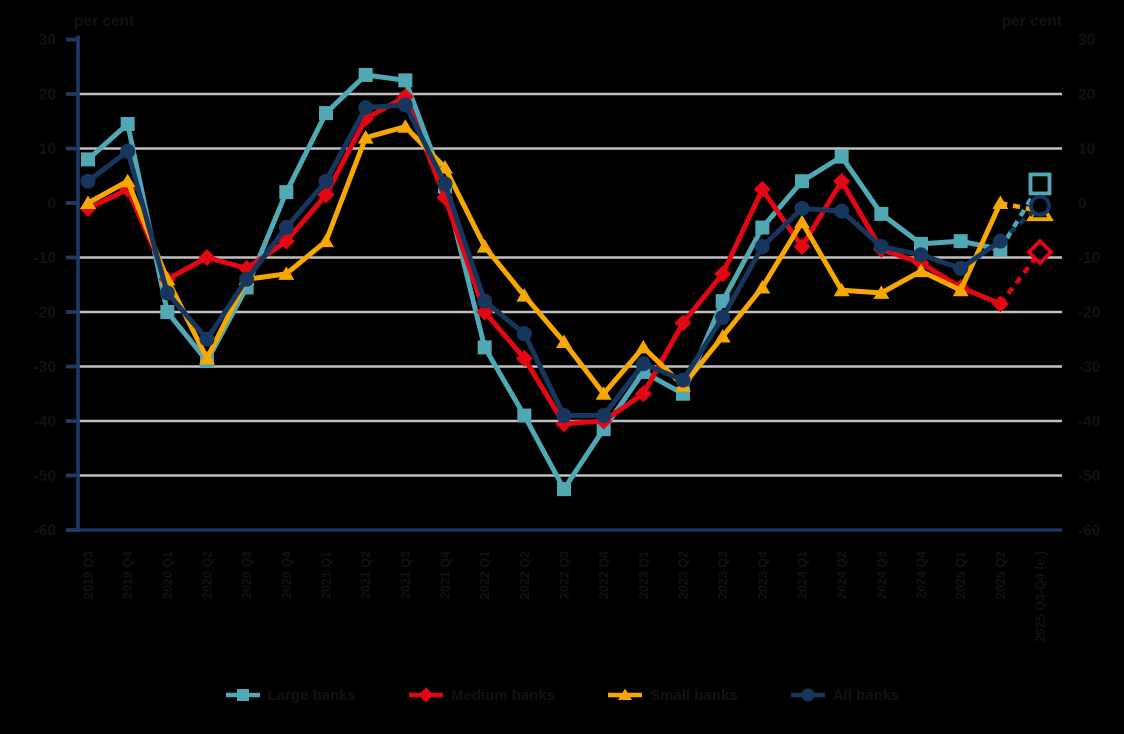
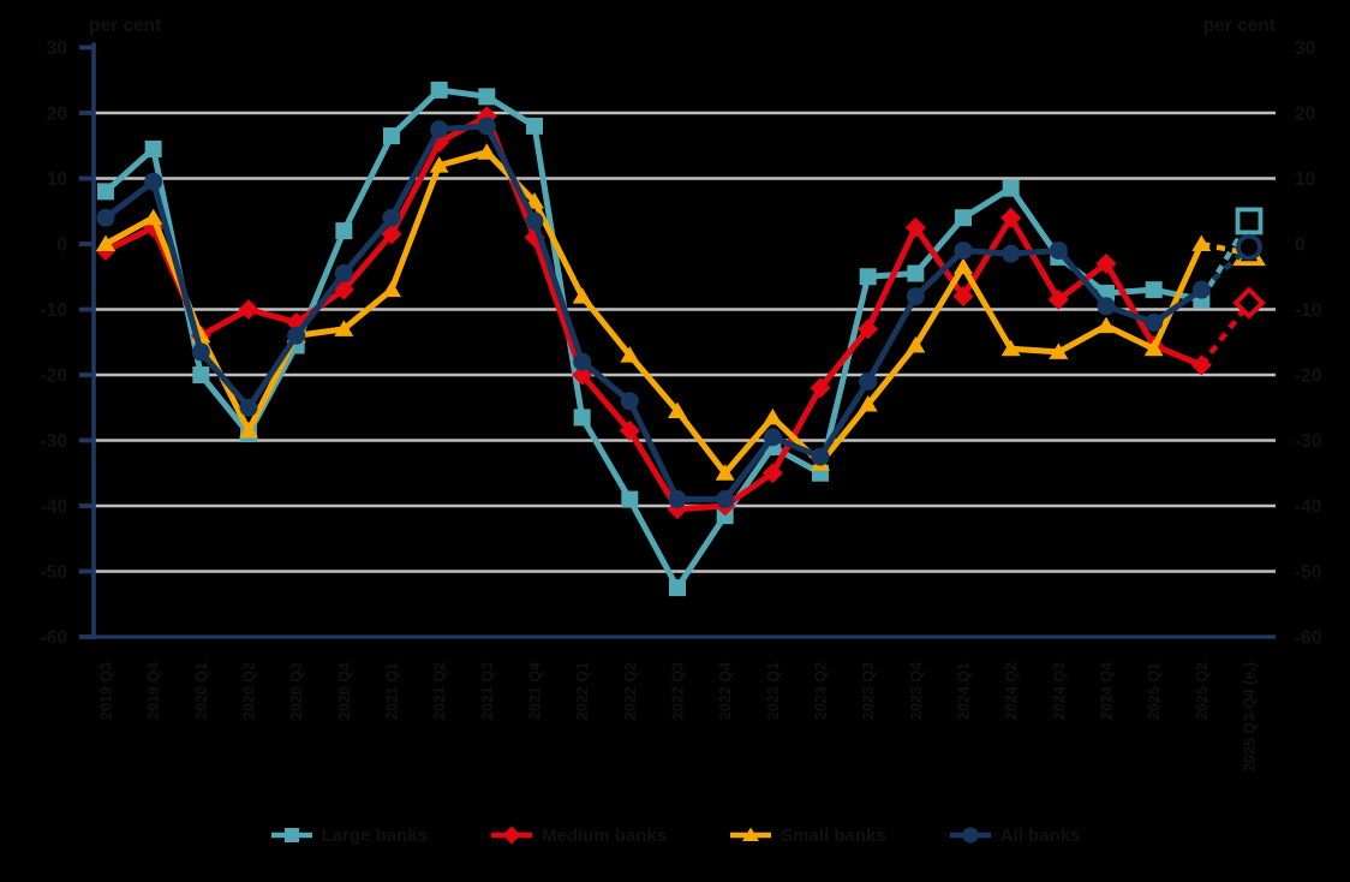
Large banks/2021 Q4: 3 -> 18
Large banks/2023 Q3: -18 -> -5
All banks/2024 Q3: -8 -> -1
Medium banks/2024 Q4: -11 -> -3
